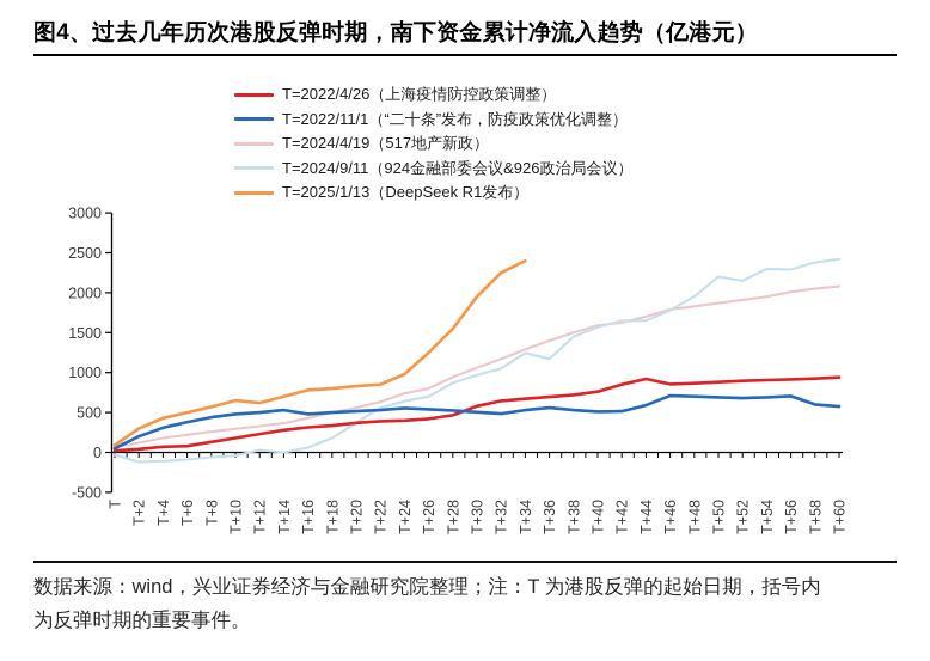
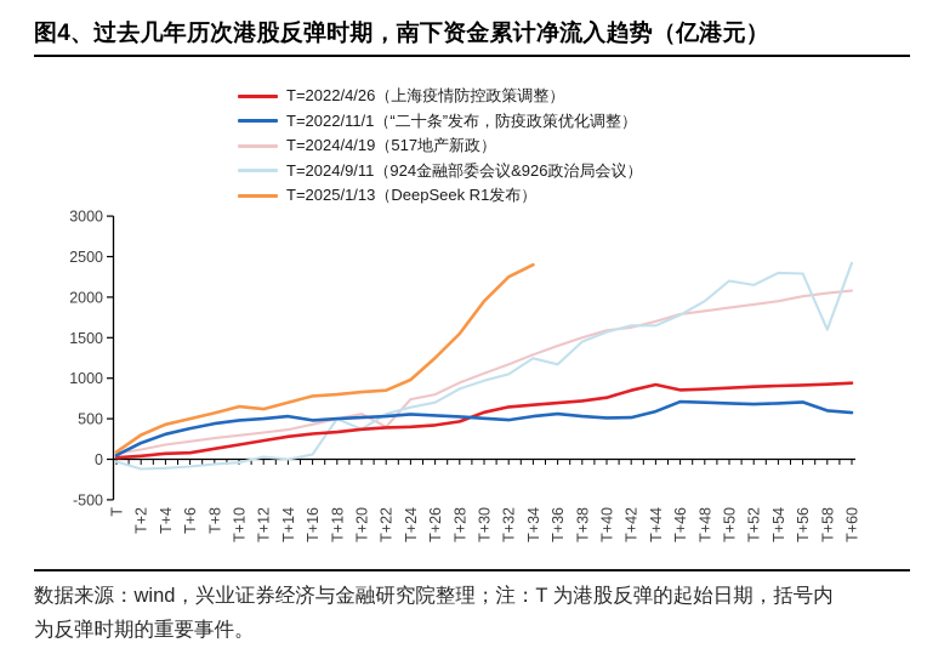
T=2024/9/11（924金融部委会议&926政治局会议）/T+18: 200 -> 500
T=2024/4/19（517地产新政）/T+22: 600 -> 400
T=2024/9/11（924金融部委会议&926政治局会议）/T+58: 2400 -> 1600
